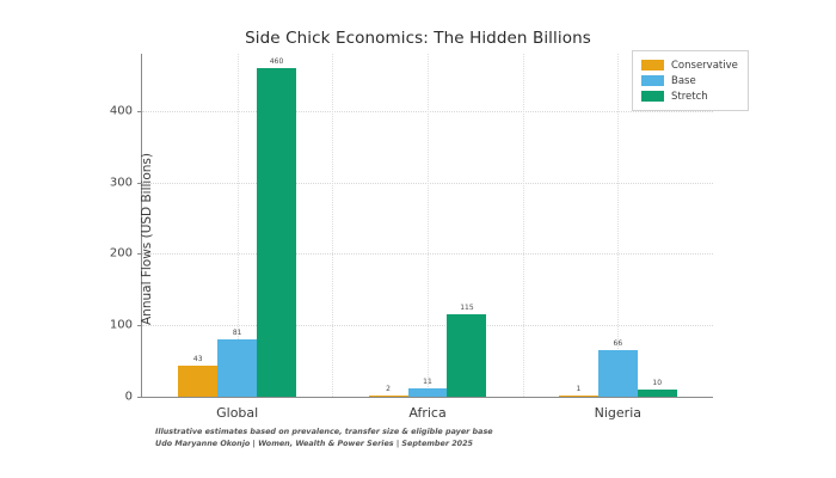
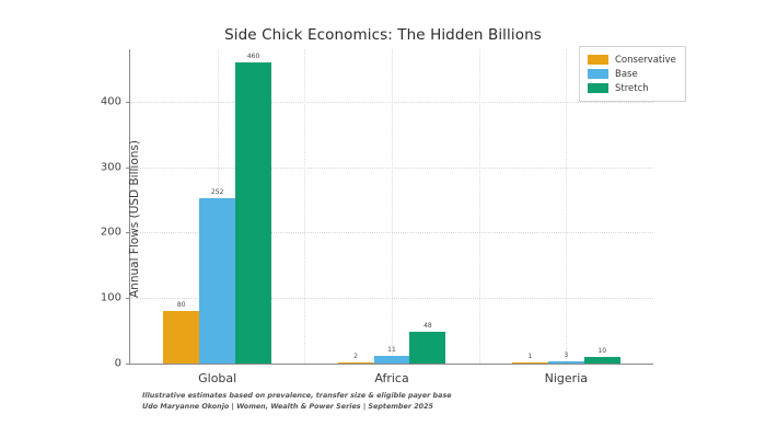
Conservative/Global: 43 -> 80
Base/Global: 81 -> 252
Stretch/Africa: 115 -> 48
Base/Nigeria: 66 -> 3
